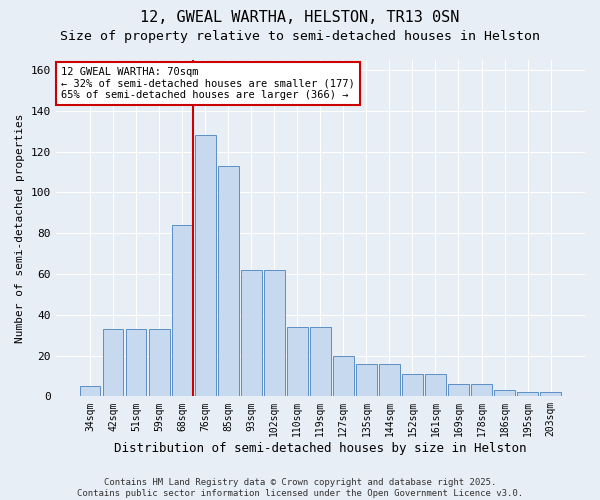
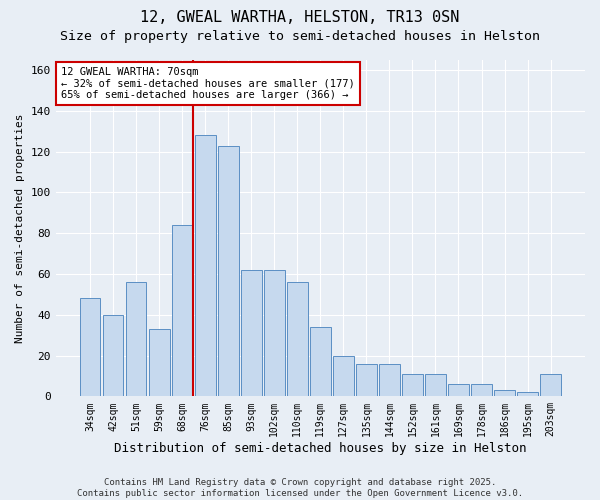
34sqm: 5 -> 48
42sqm: 33 -> 40
51sqm: 33 -> 56
85sqm: 113 -> 123
110sqm: 34 -> 56
203sqm: 2 -> 11
